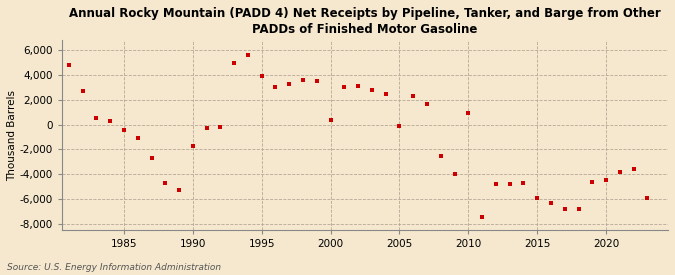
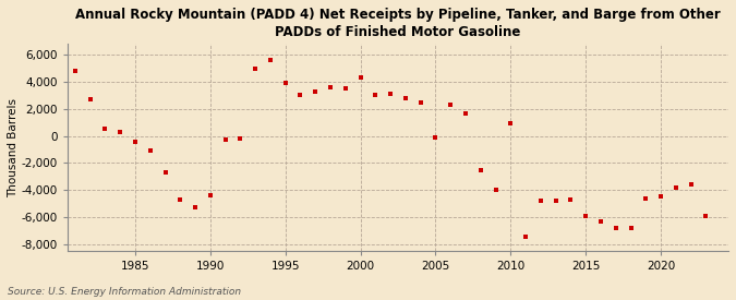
1990: -1,700 -> -4,400
2000: 400 -> 4,300
